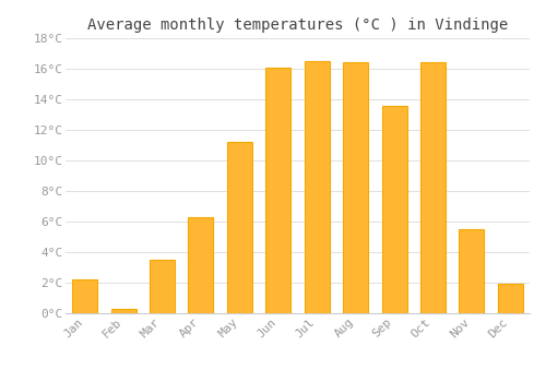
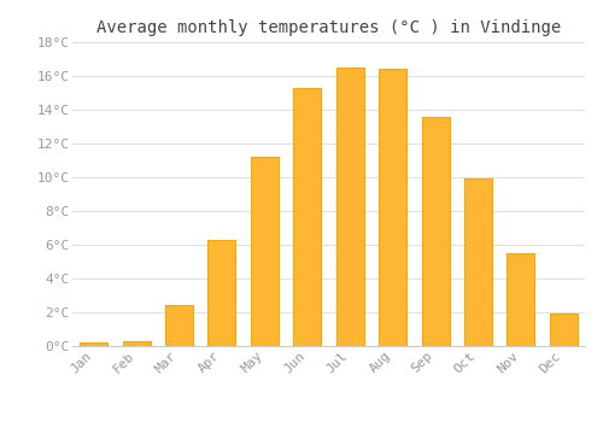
Jan: 2.2°C -> 0.2°C
Mar: 3.5°C -> 2.4°C
Jun: 16.1°C -> 15.3°C
Oct: 16.4°C -> 9.9°C
